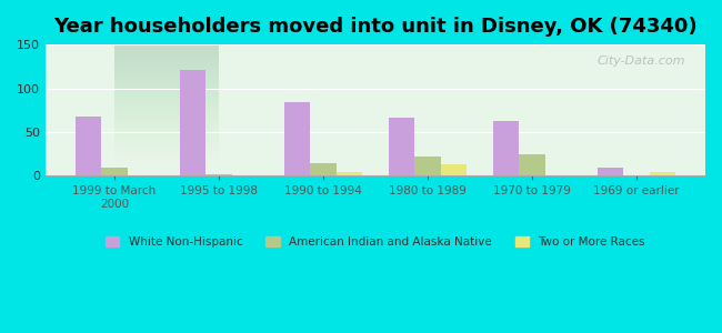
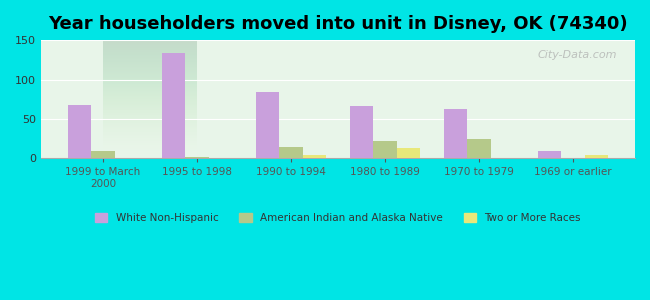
White Non-Hispanic/1995 to 1998: 121 -> 134
